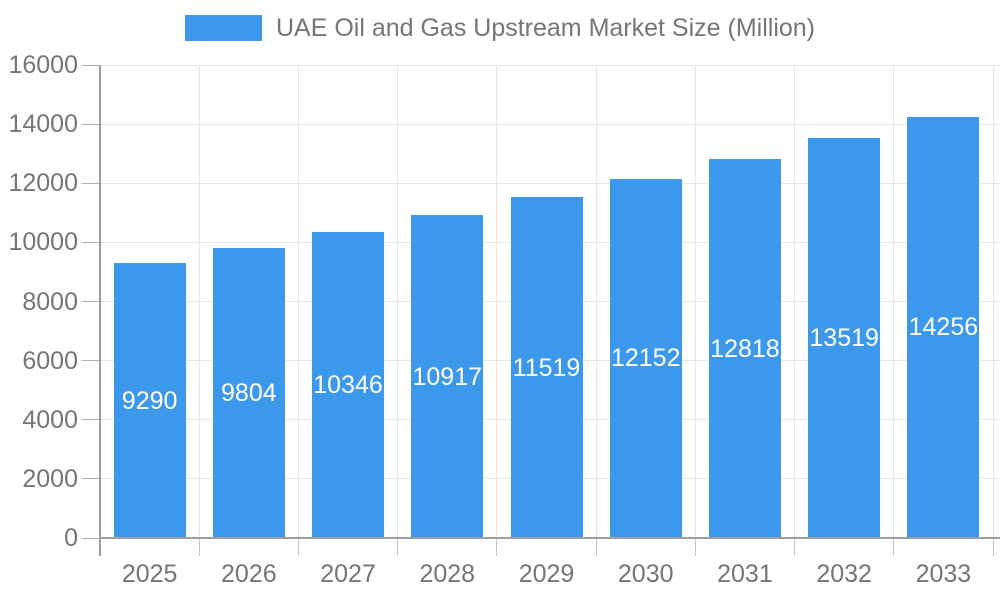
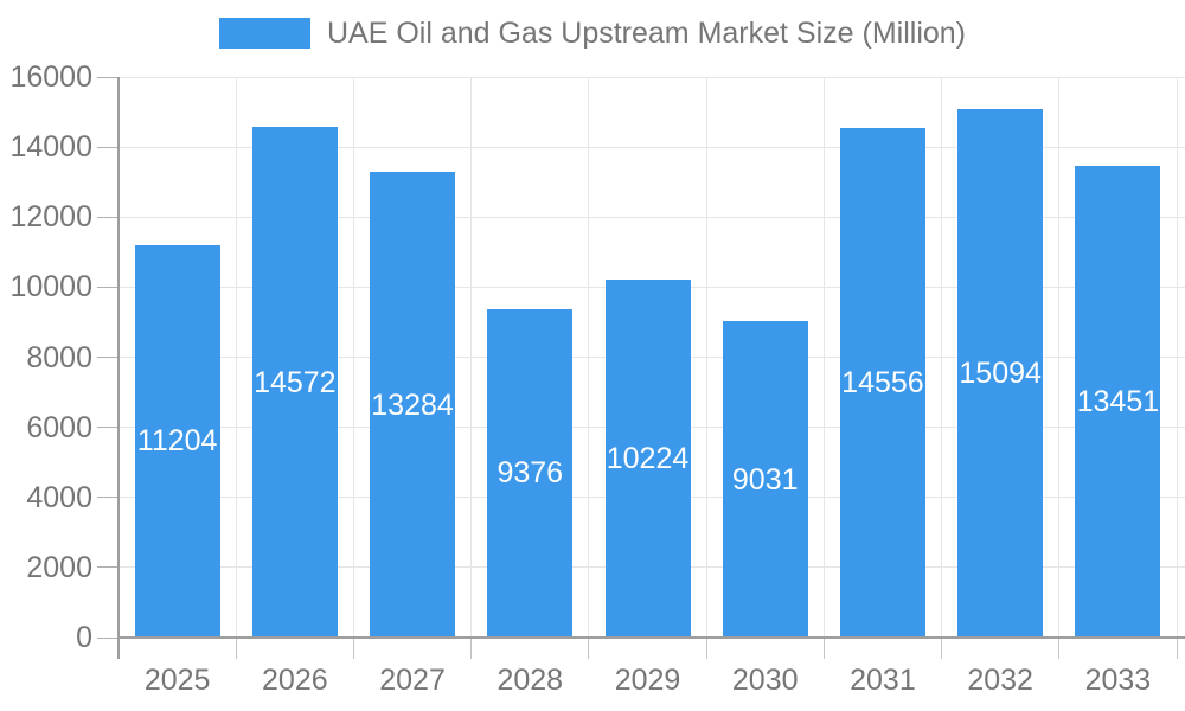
2025: 9290 -> 11204
2026: 9804 -> 14572
2027: 10346 -> 13284
2028: 10917 -> 9376
2029: 11519 -> 10224
2030: 12152 -> 9031
2031: 12818 -> 14556
2032: 13519 -> 15094
2033: 14256 -> 13451
